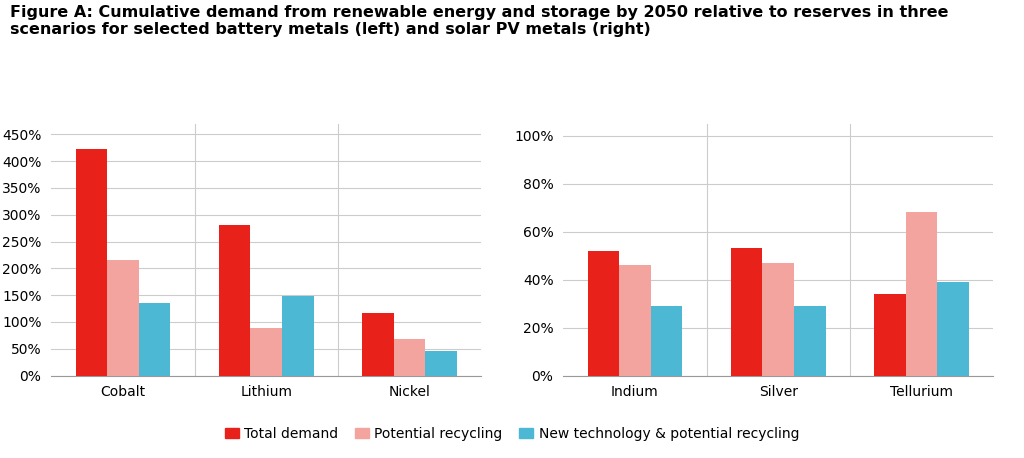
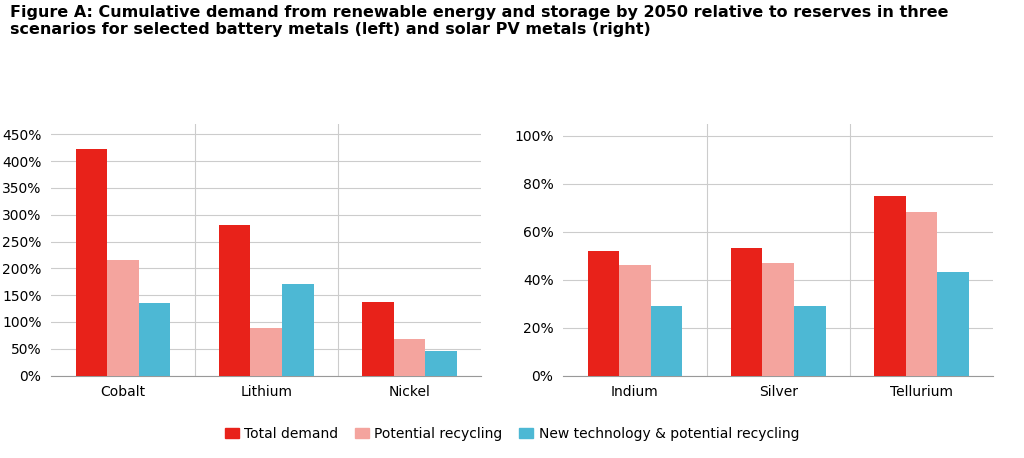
New technology & potential recycling/Lithium: 148% -> 170%
Total demand/Nickel: 116% -> 137%
Total demand/Tellurium: 34% -> 75%
New technology & potential recycling/Tellurium: 39% -> 43%
